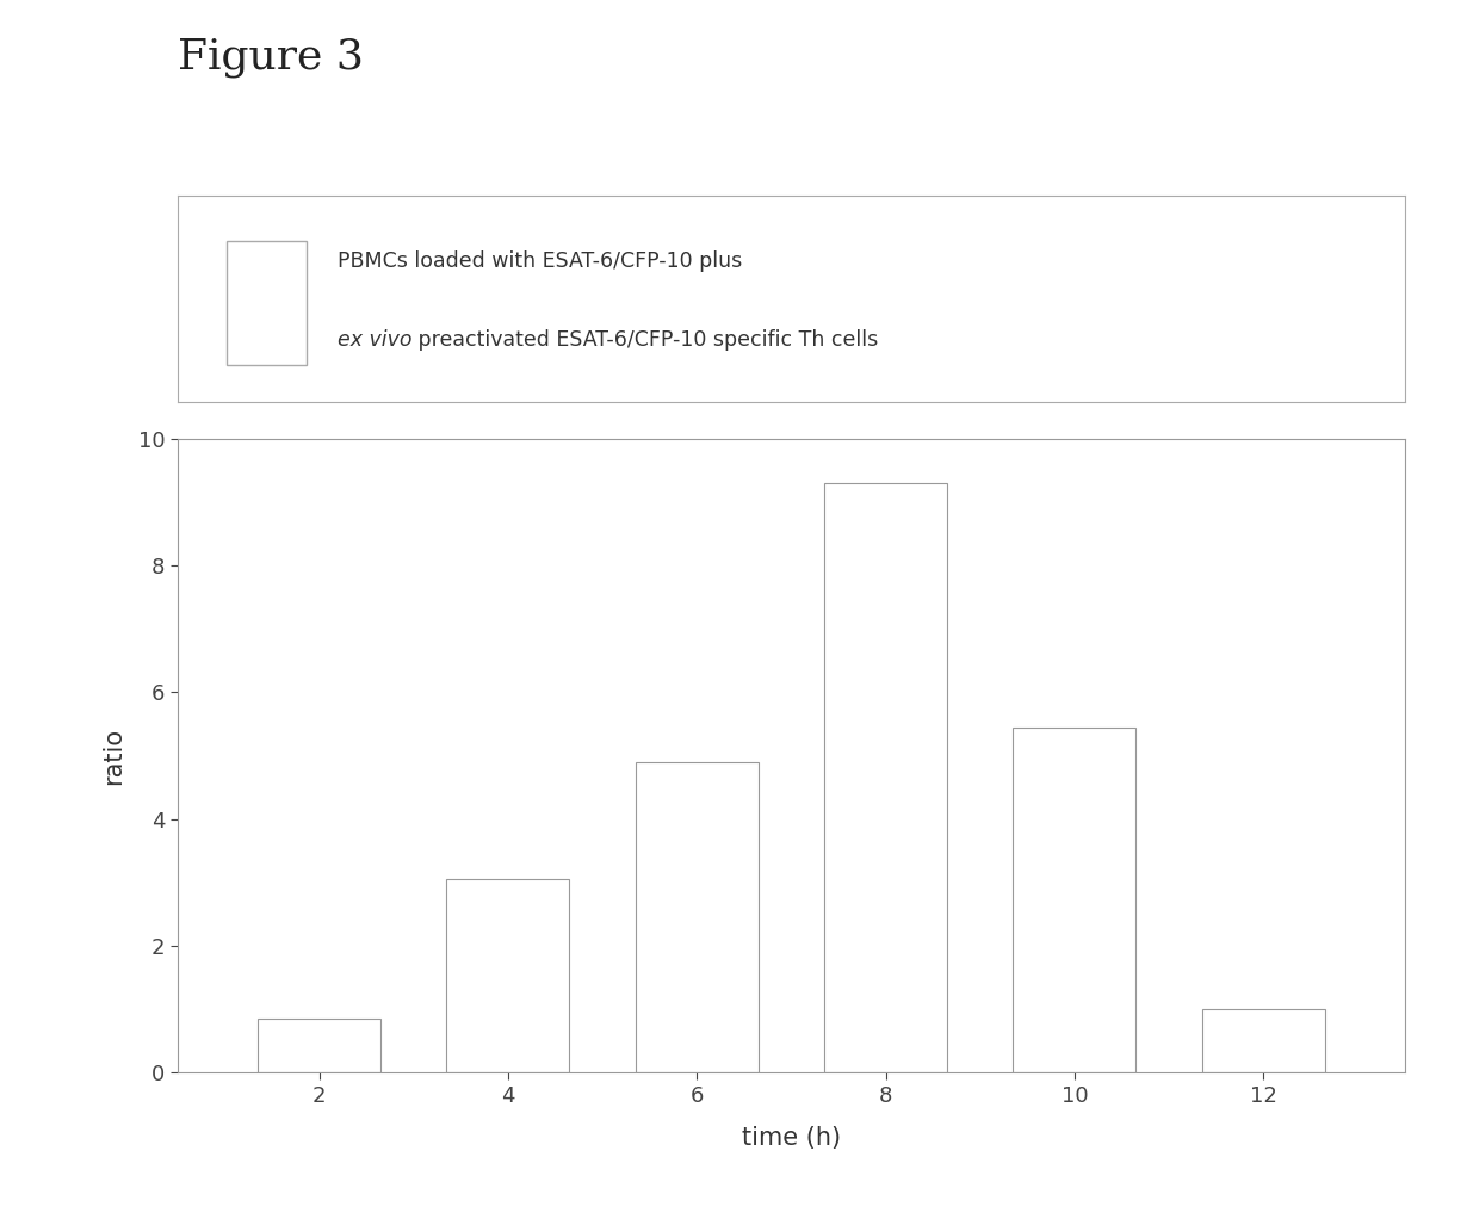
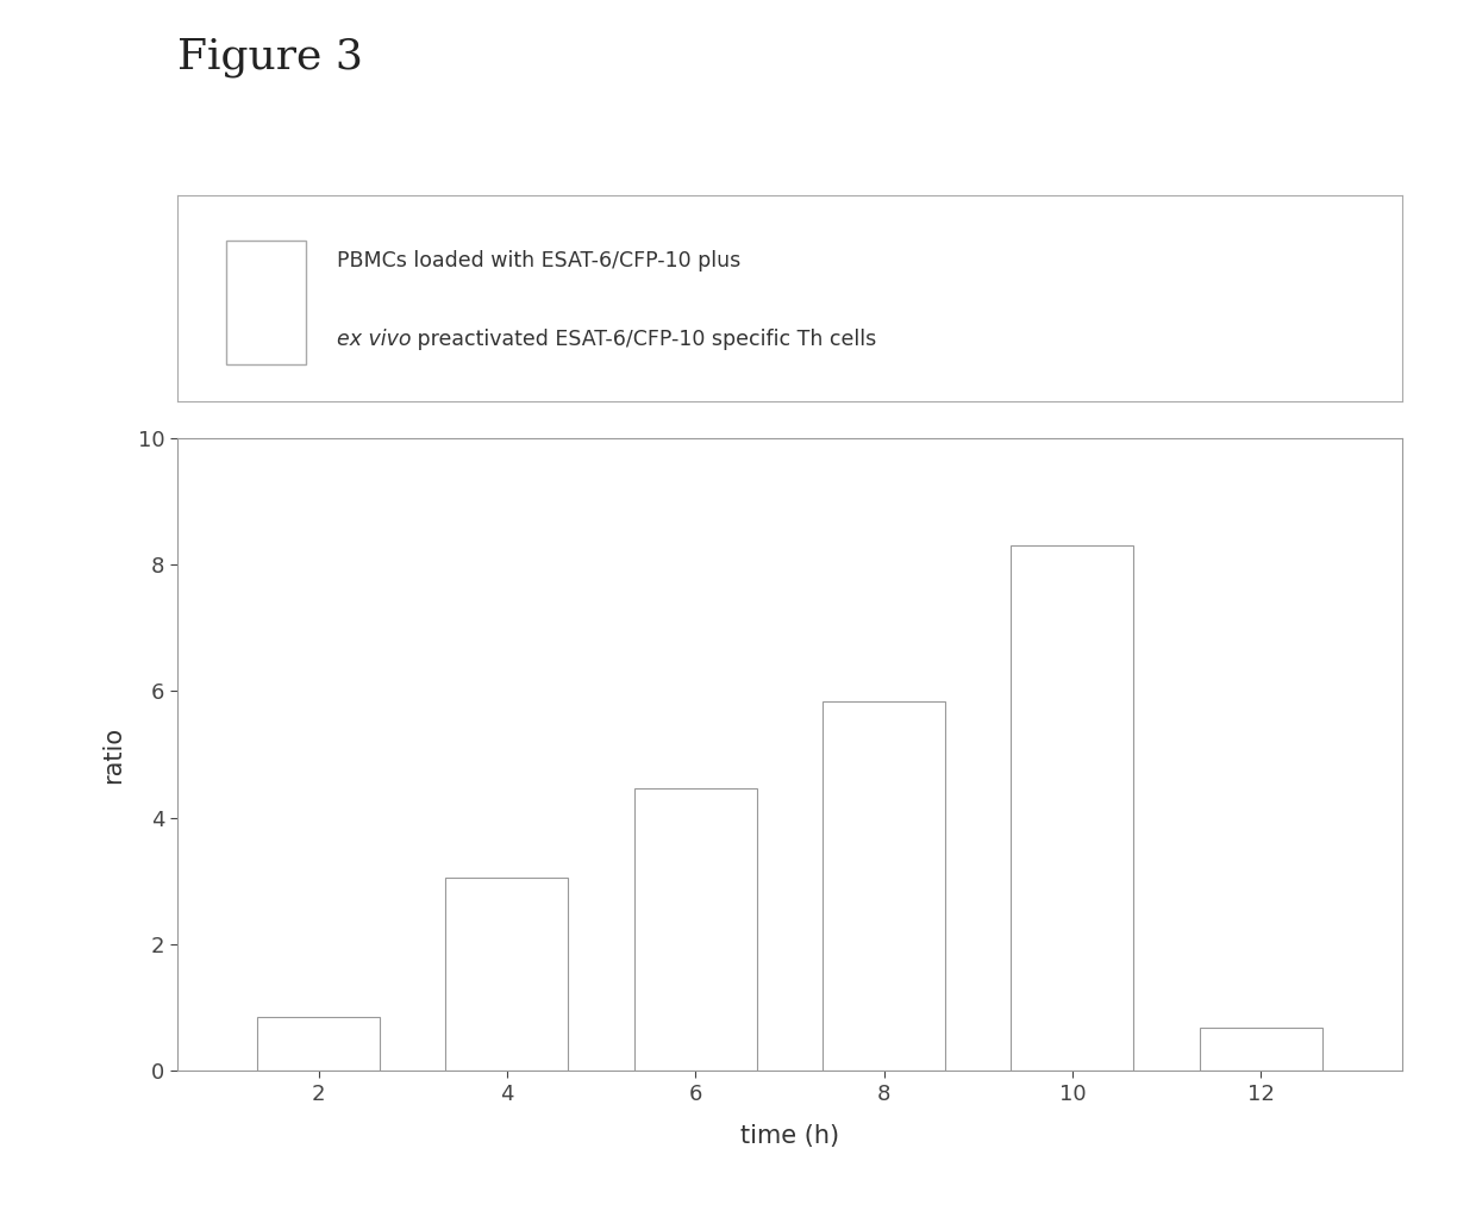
6: 4.90 -> 4.46
8: 9.30 -> 5.84
10: 5.45 -> 8.30
12: 1.00 -> 0.68
